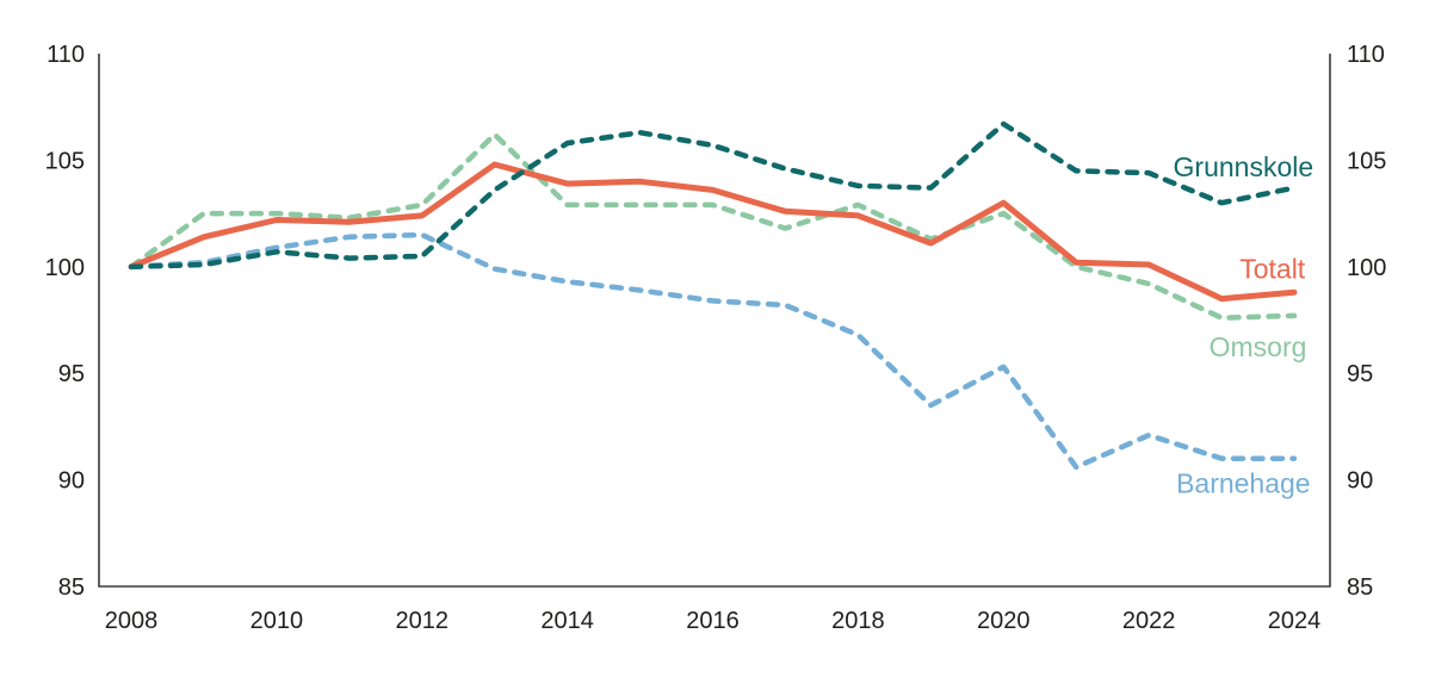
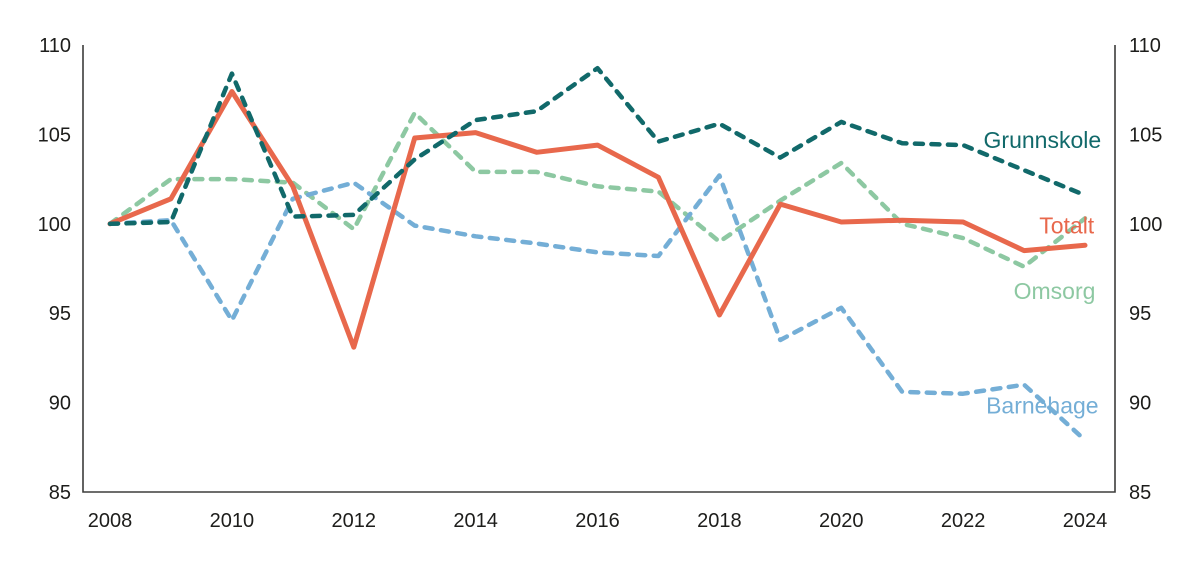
Barnehage/2010: 100.9 -> 94.6
Totalt/2010: 102.2 -> 107.4
Grunnskole/2010: 100.7 -> 108.4
Omsorg/2012: 102.9 -> 99.7
Barnehage/2012: 101.5 -> 102.3
Totalt/2012: 102.4 -> 93.1
Totalt/2014: 103.9 -> 105.1
Omsorg/2016: 102.9 -> 102.1
Totalt/2016: 103.6 -> 104.4
Grunnskole/2016: 105.7 -> 108.7
Omsorg/2018: 102.9 -> 99.0
Barnehage/2018: 96.8 -> 102.7
Totalt/2018: 102.4 -> 94.9
Grunnskole/2018: 103.8 -> 105.6
Omsorg/2020: 102.5 -> 103.4
Totalt/2020: 103.0 -> 100.1
Grunnskole/2020: 106.7 -> 105.7
Barnehage/2022: 92.1 -> 90.5
Omsorg/2024: 97.7 -> 100.3
Barnehage/2024: 91.0 -> 87.9
Grunnskole/2024: 103.7 -> 101.6
